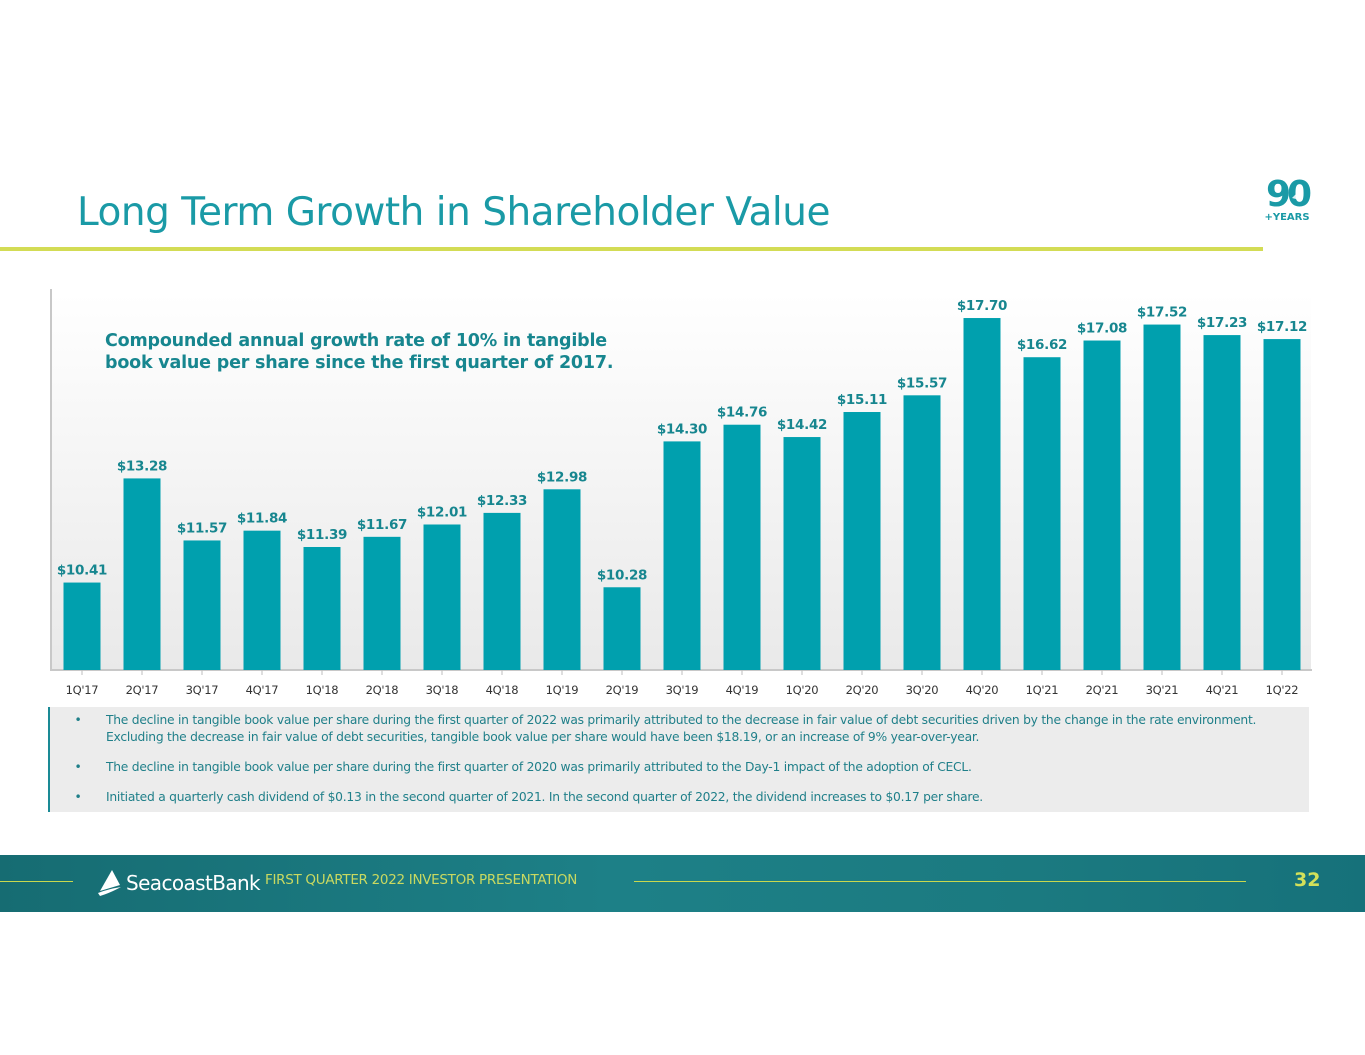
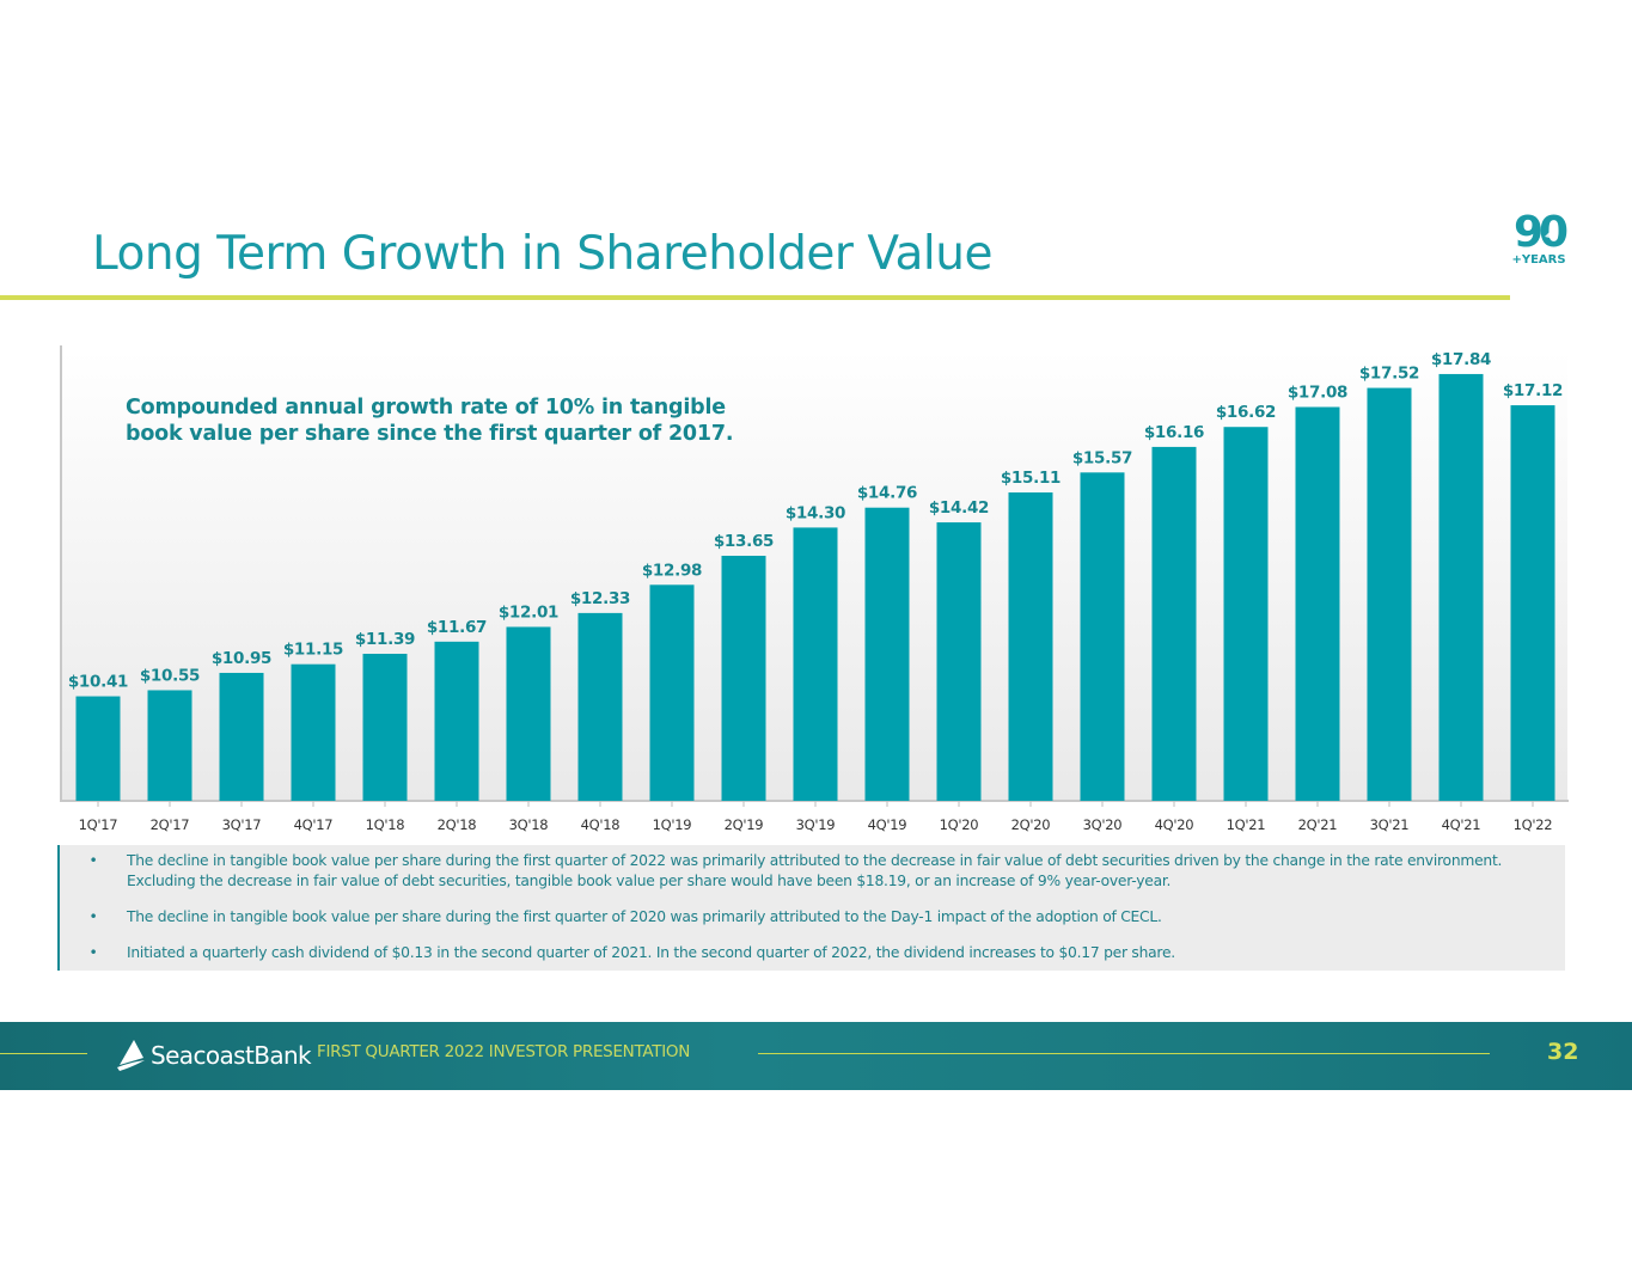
2Q'17: $13.28 -> $10.55
3Q'17: $11.57 -> $10.95
4Q'17: $11.84 -> $11.15
2Q'19: $10.28 -> $13.65
4Q'20: $17.70 -> $16.16
4Q'21: $17.23 -> $17.84
